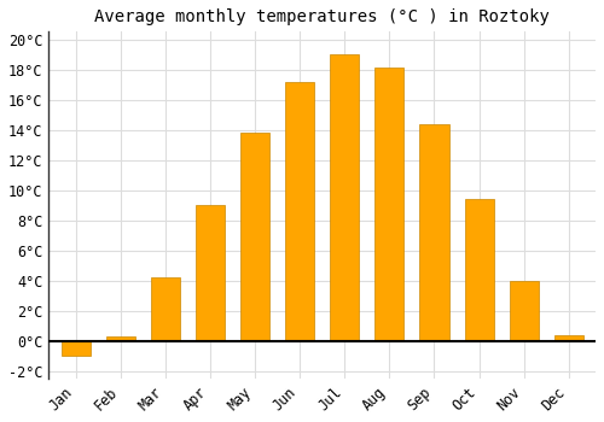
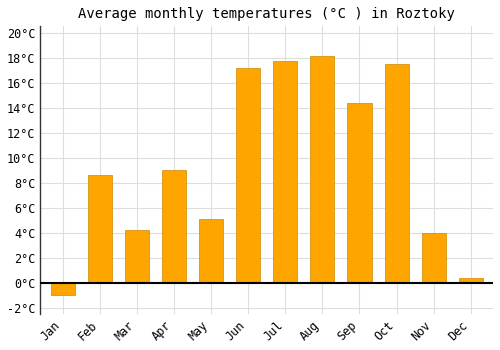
Feb: 0.3°C -> 8.6°C
May: 13.8°C -> 5.1°C
Jul: 19.0°C -> 17.7°C
Oct: 9.4°C -> 17.5°C
